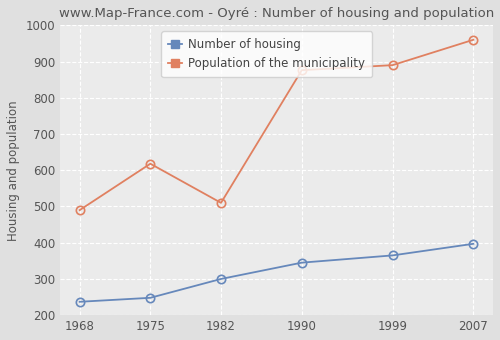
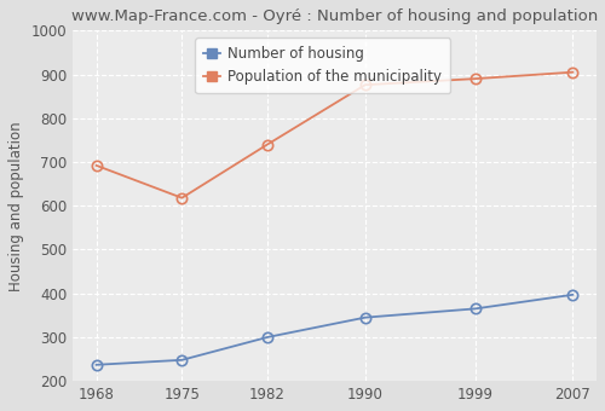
Population of the municipality/1968: 490 -> 692
Population of the municipality/1982: 510 -> 740
Population of the municipality/2007: 960 -> 905
